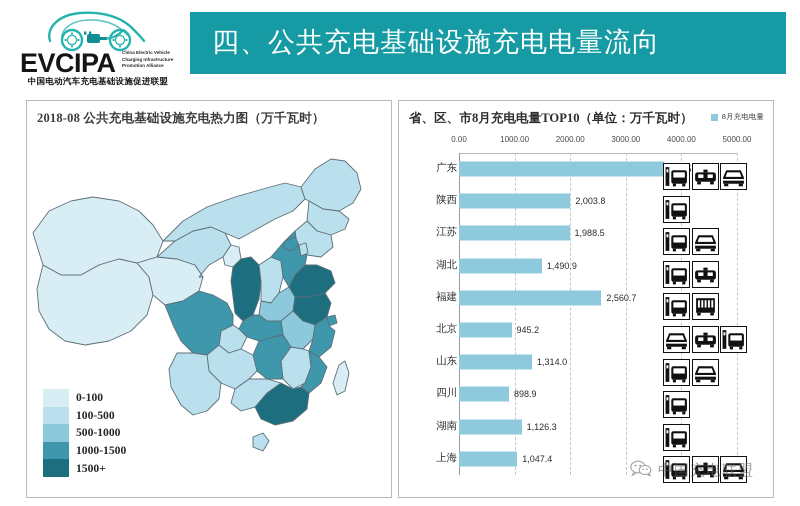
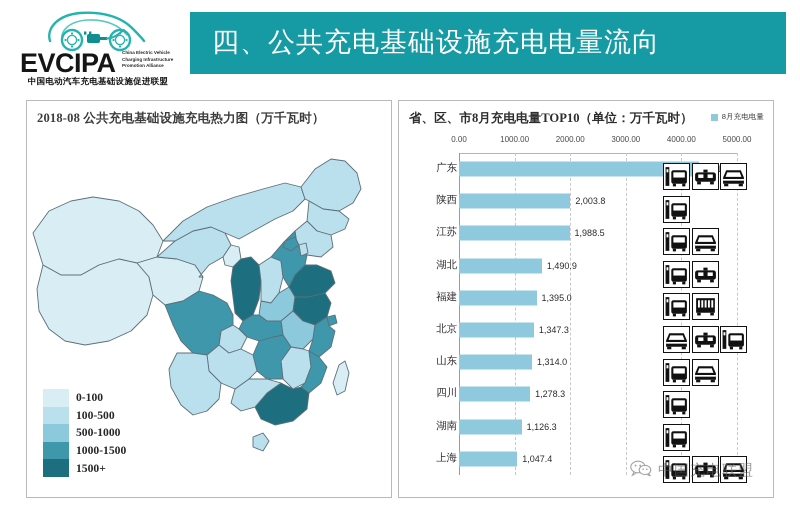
广东: 3,685.7 -> 4,314.8
福建: 2,560.7 -> 1,395.0
北京: 945.2 -> 1,347.3
四川: 898.9 -> 1,278.3
